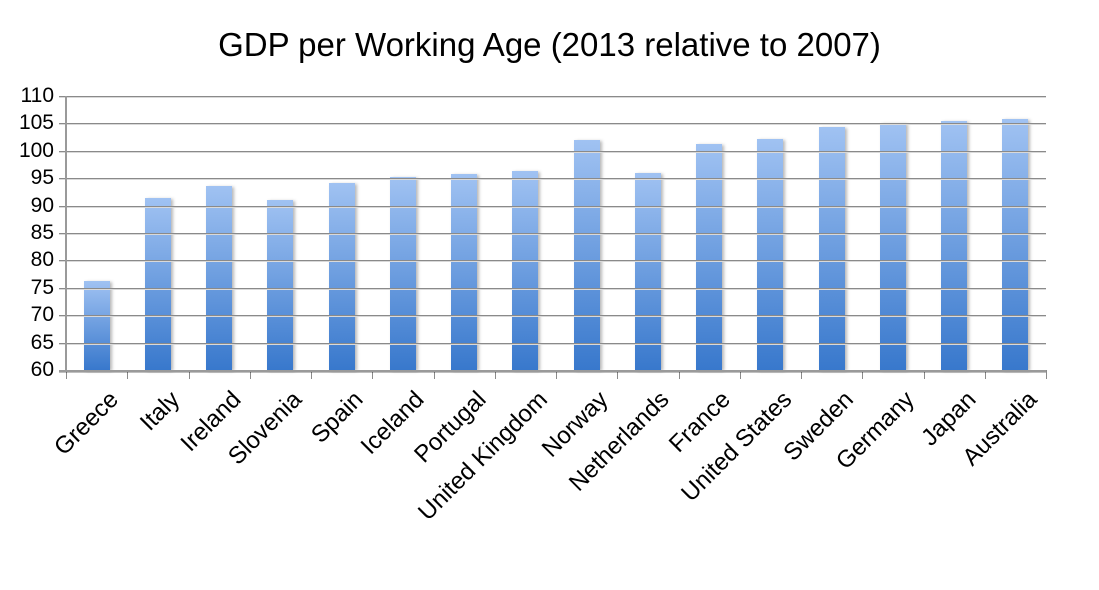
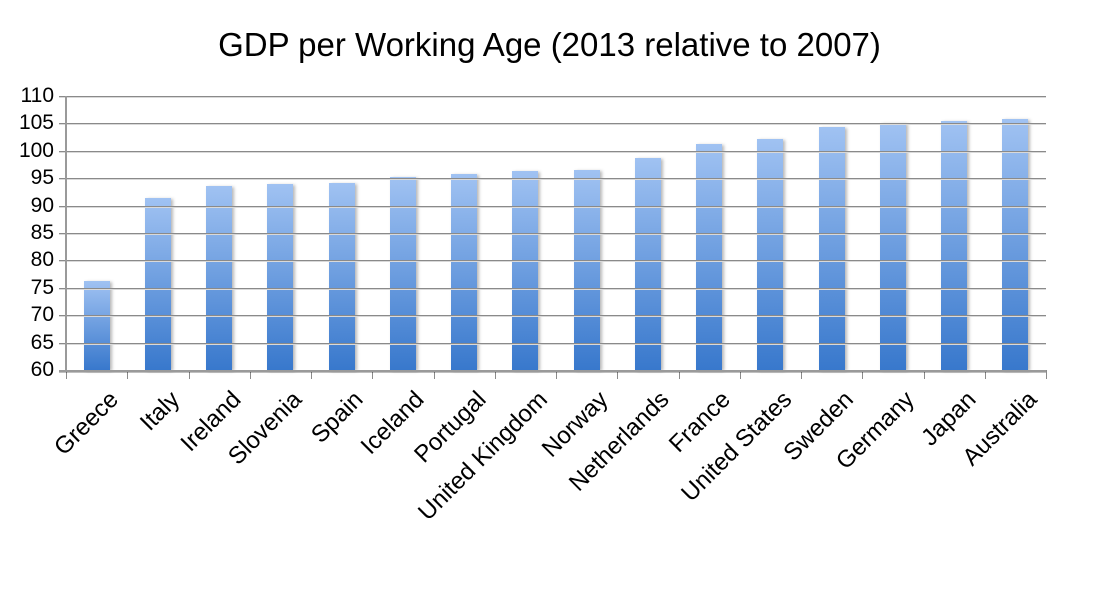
Slovenia: 91 -> 94
Norway: 102 -> 96
Netherlands: 96 -> 99
